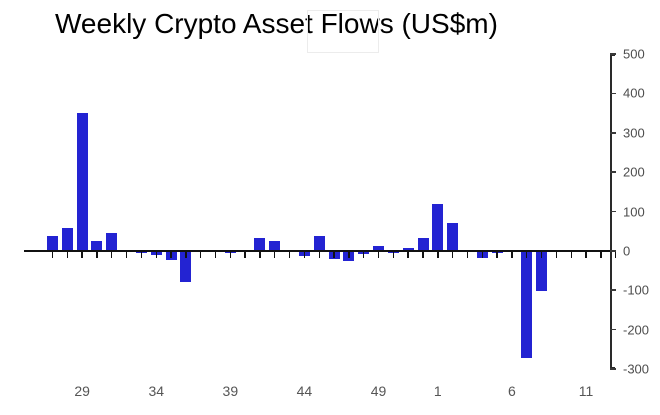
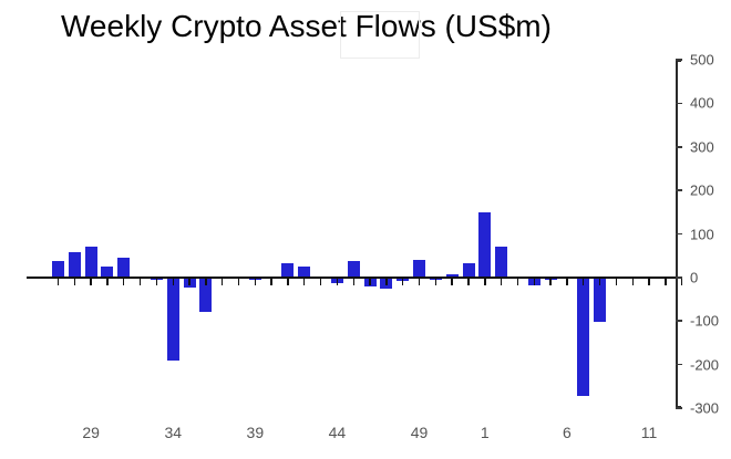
29: 350 -> 70
34: -10 -> -190
49: 10 -> 40
1: 120 -> 150
